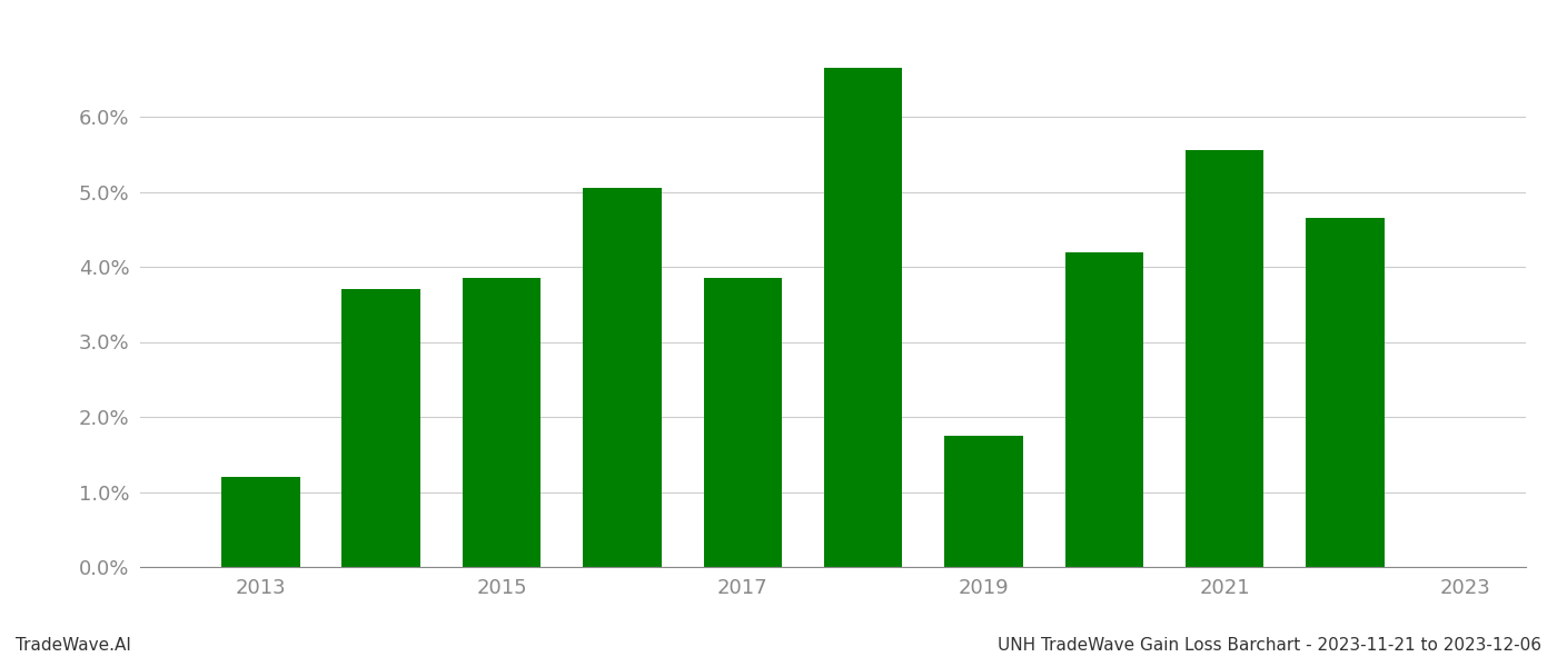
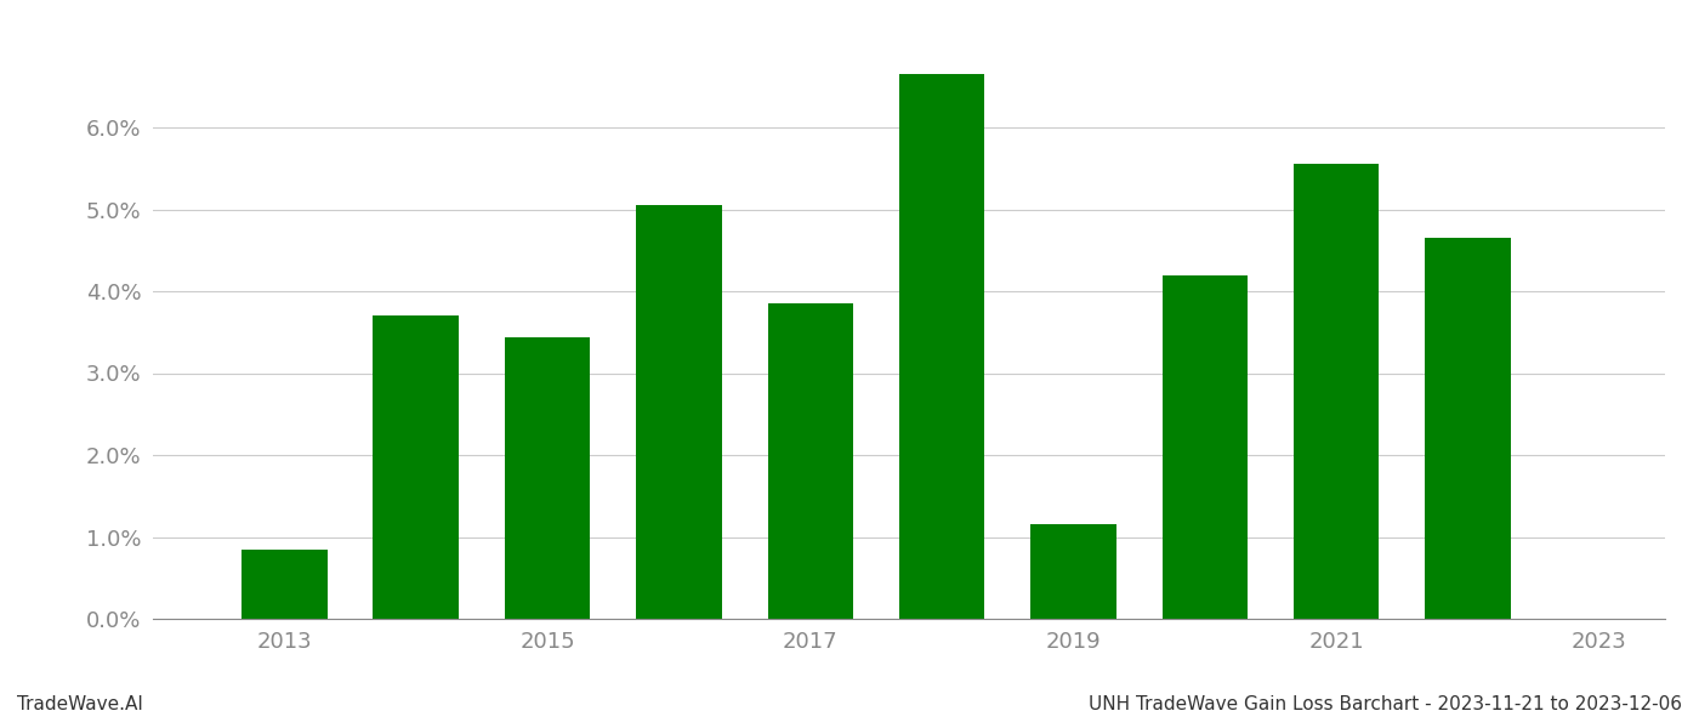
2013: 1.20% -> 0.84%
2015: 3.85% -> 3.44%
2019: 1.75% -> 1.16%
